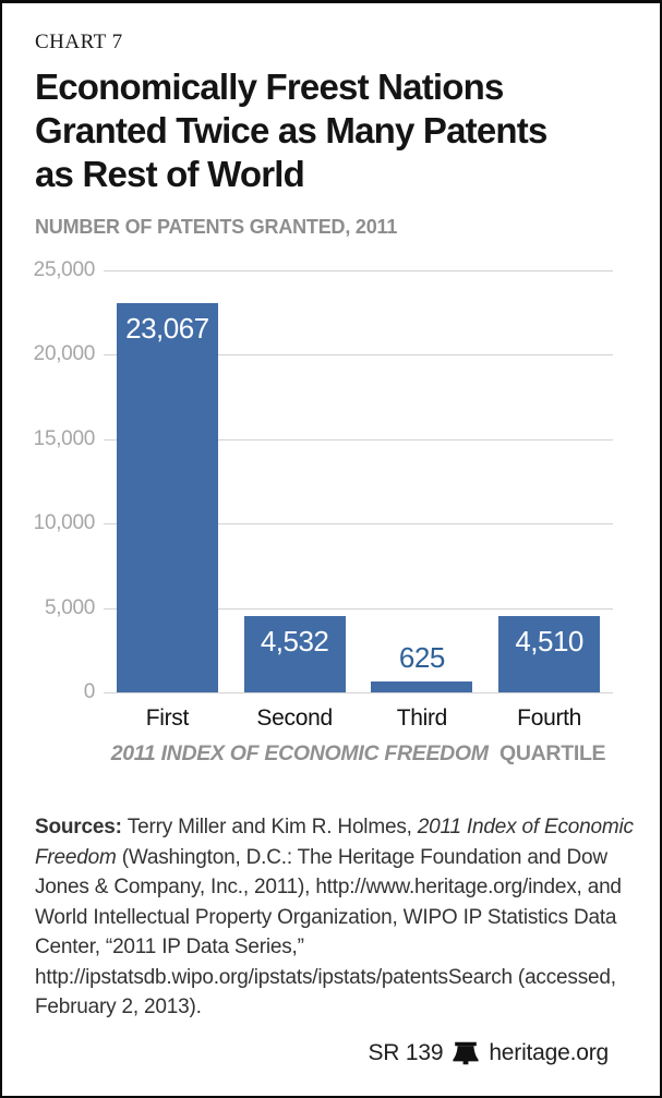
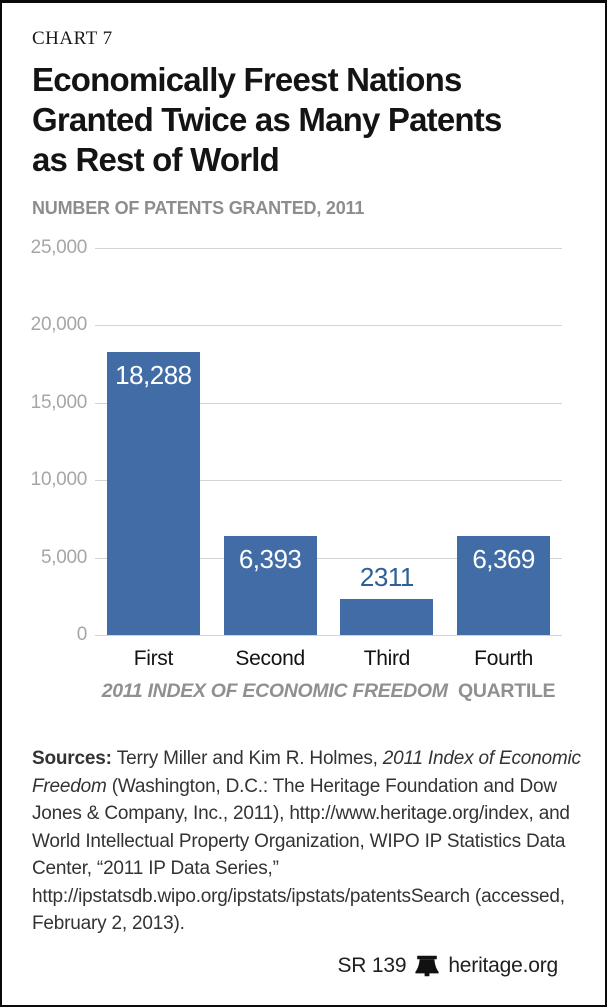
First: 23,067 -> 18,288
Second: 4,532 -> 6,393
Third: 625 -> 2311
Fourth: 4,510 -> 6,369
